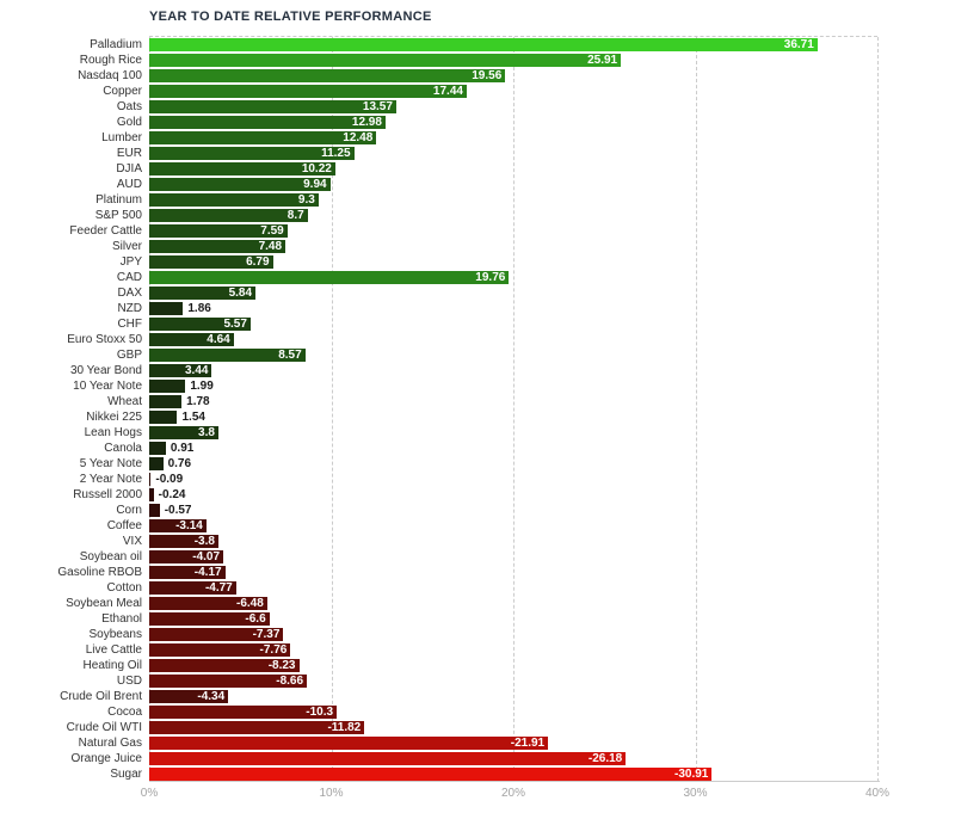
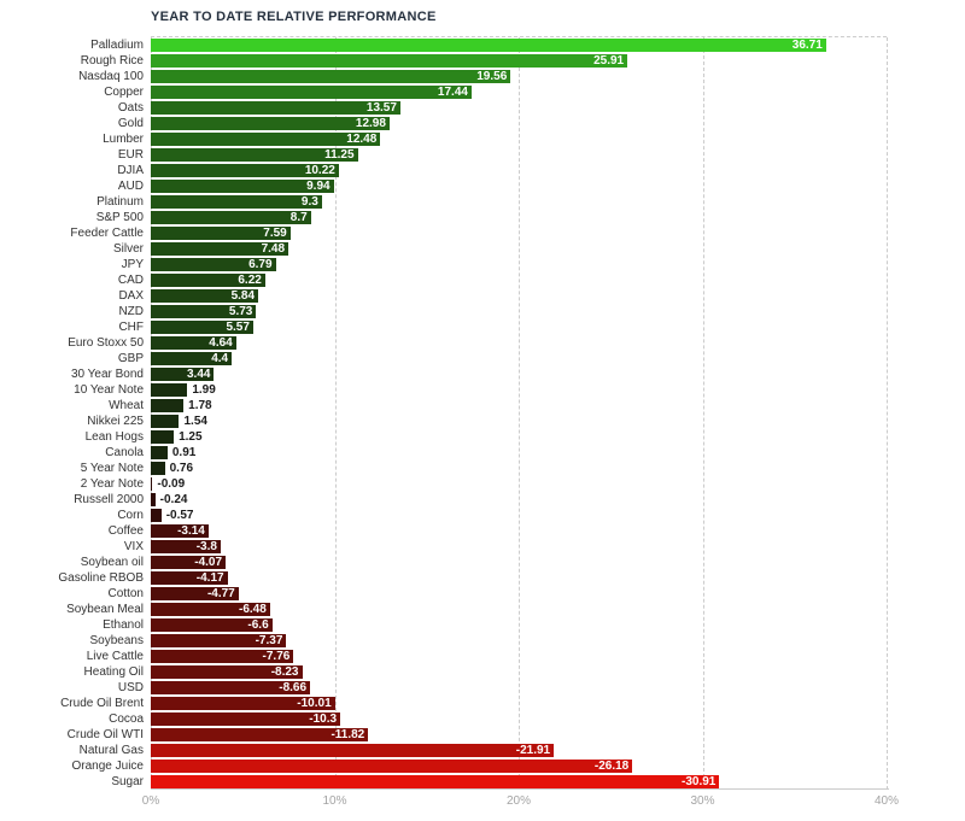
CAD: 19.76 -> 6.22
NZD: 1.86 -> 5.73
GBP: 8.57 -> 4.4
Lean Hogs: 3.8 -> 1.25
Crude Oil Brent: -4.34 -> -10.01
